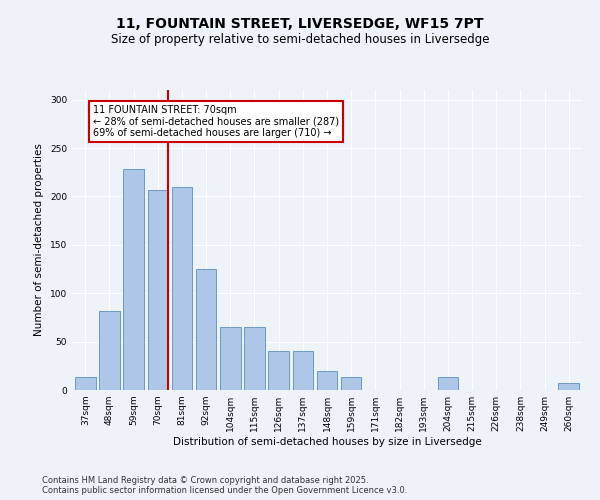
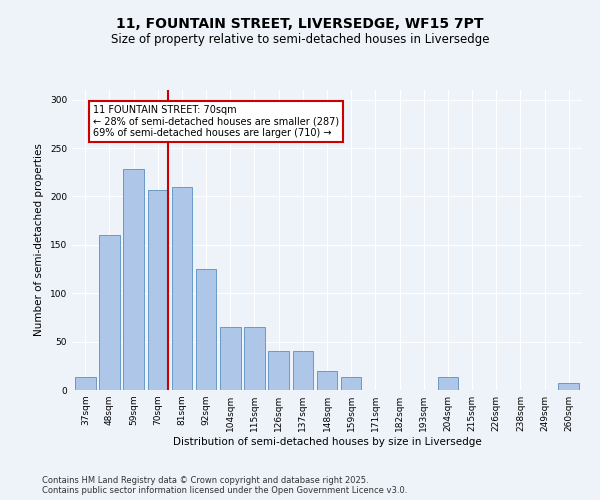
48sqm: 82 -> 160
